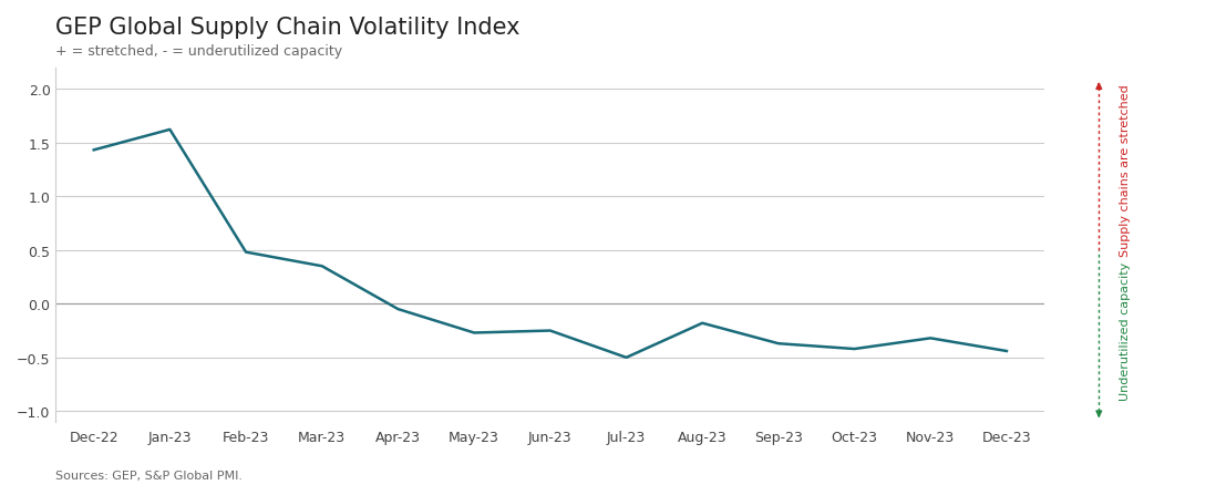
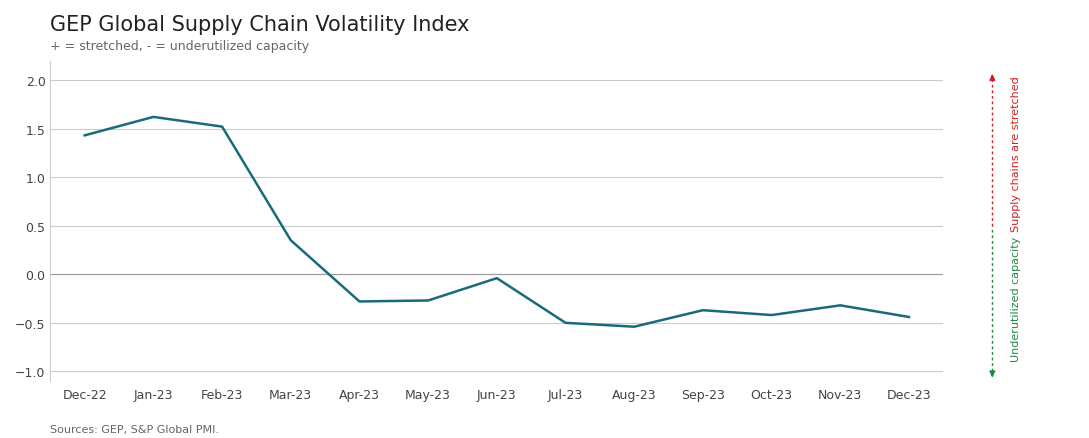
Feb-23: 0.48 -> 1.52
Apr-23: -0.05 -> -0.28
Jun-23: -0.25 -> -0.04
Aug-23: -0.18 -> -0.54
